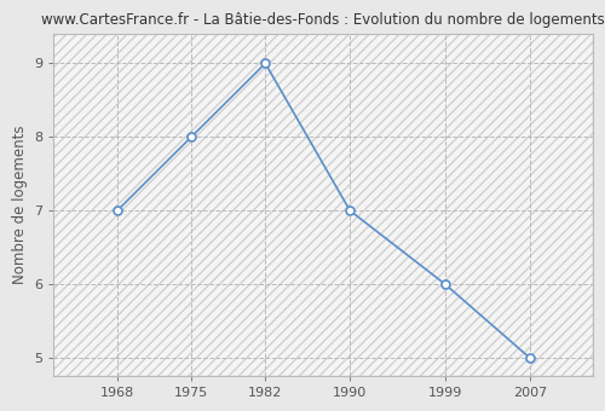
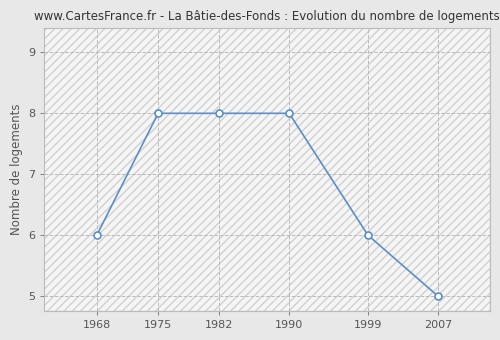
1968: 7 -> 6
1982: 9 -> 8
1990: 7 -> 8
